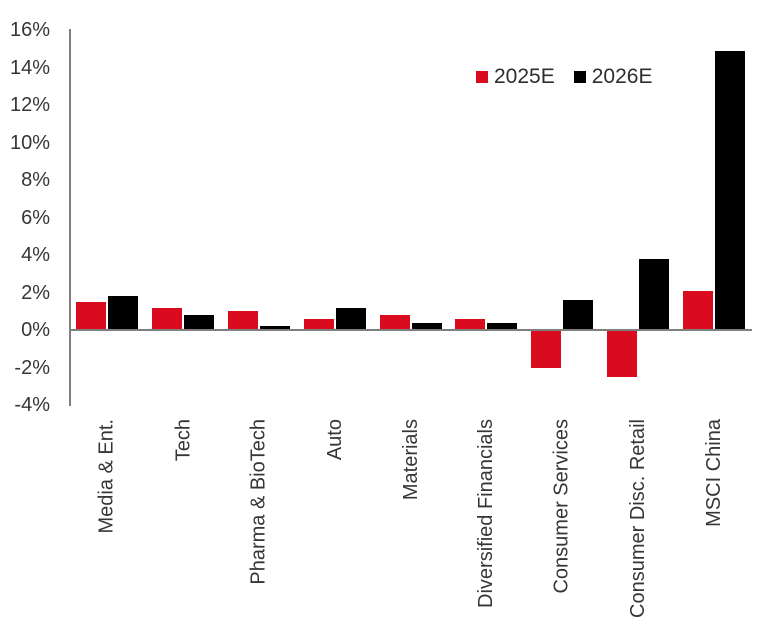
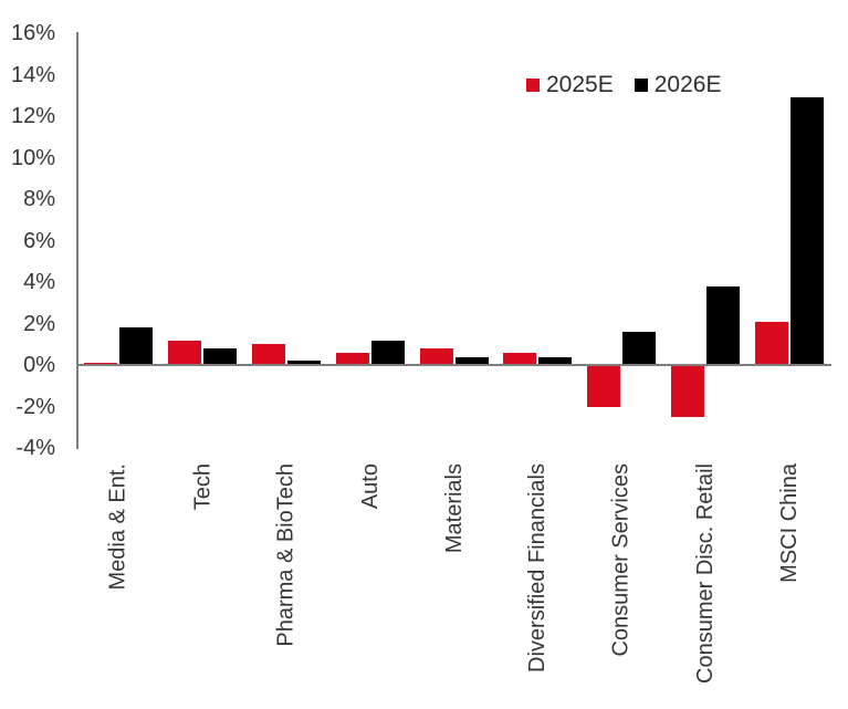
2025E/Media & Ent.: 1.5% -> 0.1%
2026E/MSCI China: 14.9% -> 12.9%
